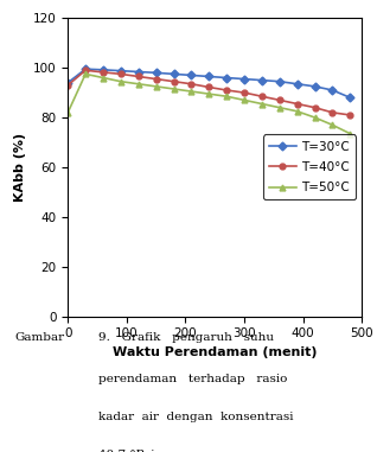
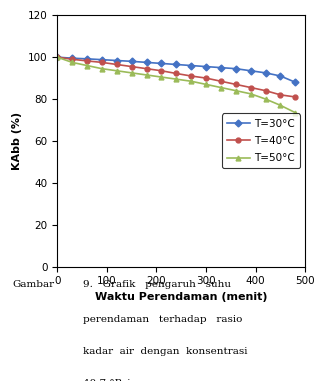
T=30°C/0: 94.0 -> 100.0
T=40°C/0: 93.0 -> 100.0
T=50°C/0: 82.0 -> 100.0
